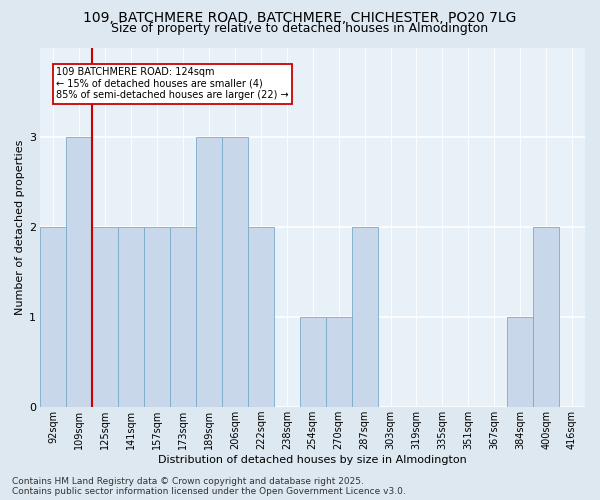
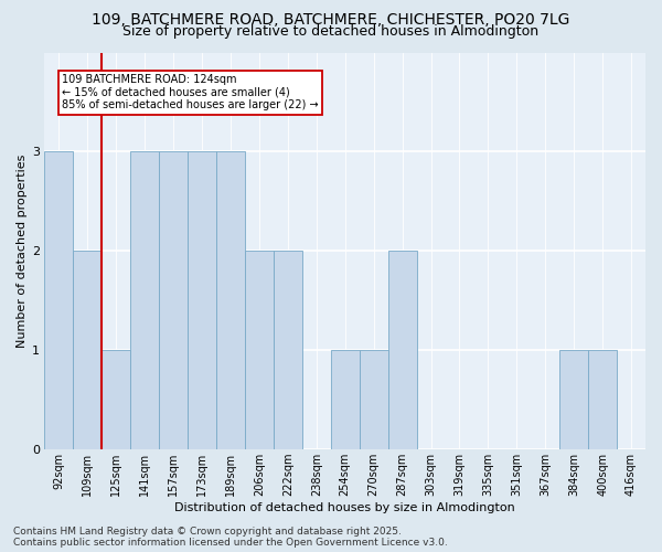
92sqm: 2 -> 3
109sqm: 3 -> 2
125sqm: 2 -> 1
141sqm: 2 -> 3
157sqm: 2 -> 3
173sqm: 2 -> 3
206sqm: 3 -> 2
400sqm: 2 -> 1
